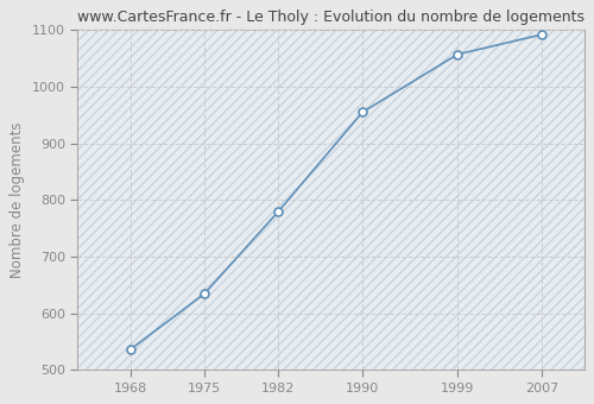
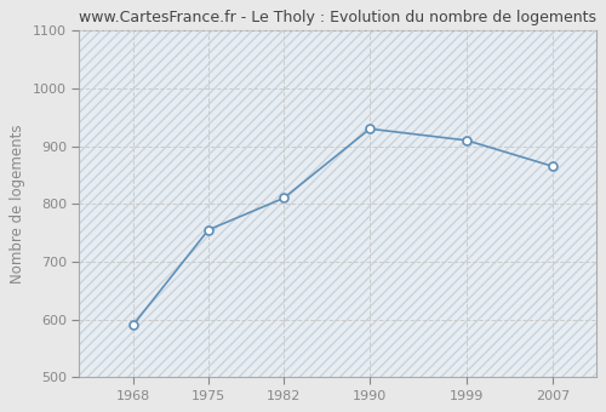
1968: 536 -> 590
1975: 634 -> 755
1982: 779 -> 810
1990: 955 -> 930
1999: 1057 -> 910
2007: 1092 -> 865
